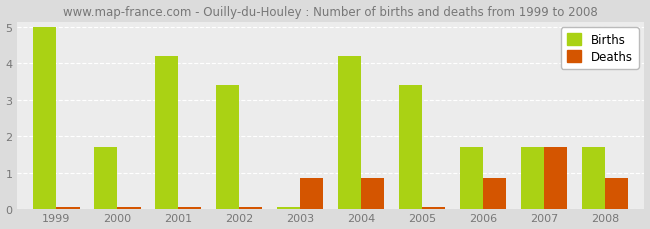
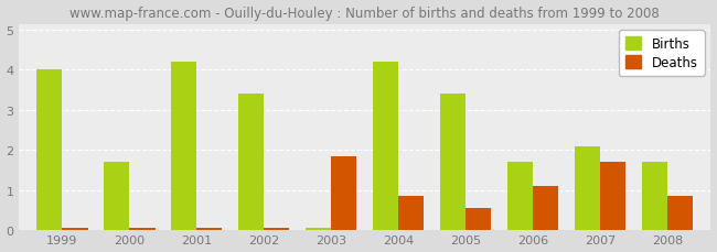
Births/1999: 5.00 -> 4.00
Deaths/2003: 0.85 -> 1.85
Deaths/2005: 0.05 -> 0.55
Deaths/2006: 0.85 -> 1.10
Births/2007: 1.70 -> 2.10
